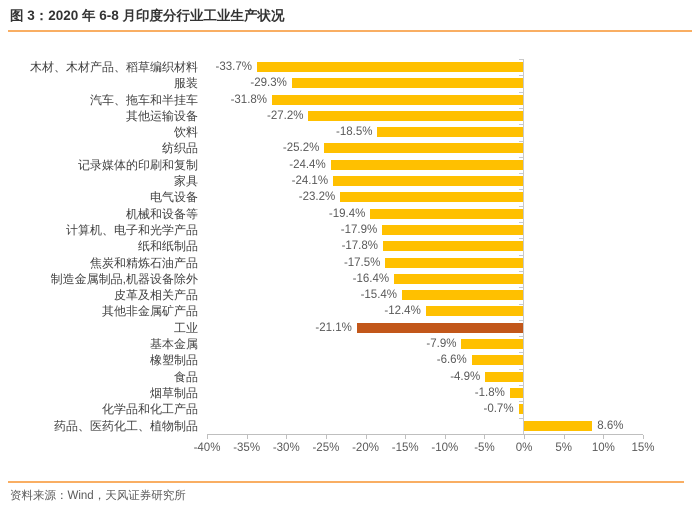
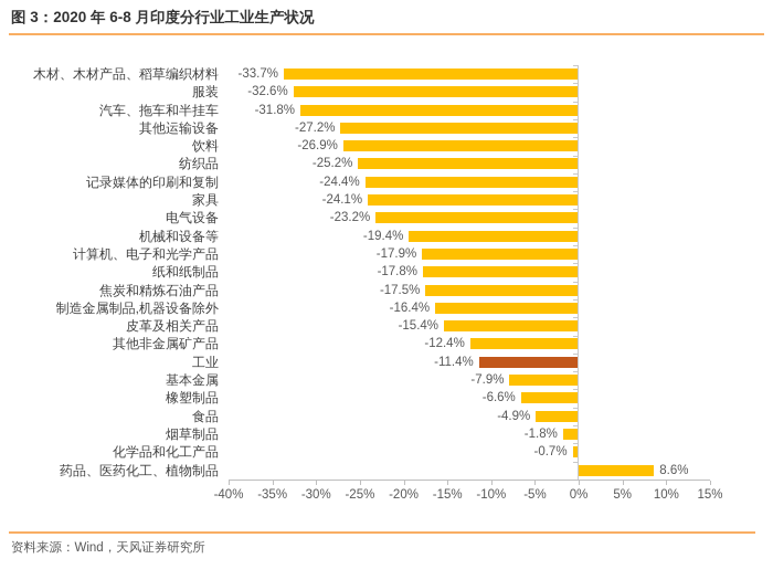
服装: -29.3% -> -32.6%
饮料: -18.5% -> -26.9%
工业: -21.1% -> -11.4%
